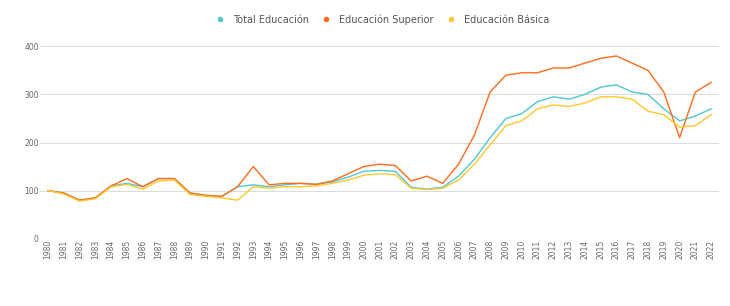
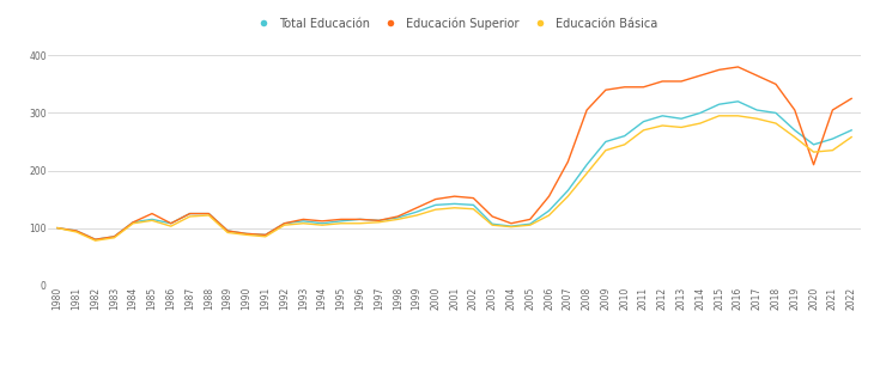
Educación Básica/1992: 80 -> 105
Educación Superior/1993: 150 -> 115
Educación Superior/2004: 130 -> 108
Educación Básica/2018: 265 -> 282
